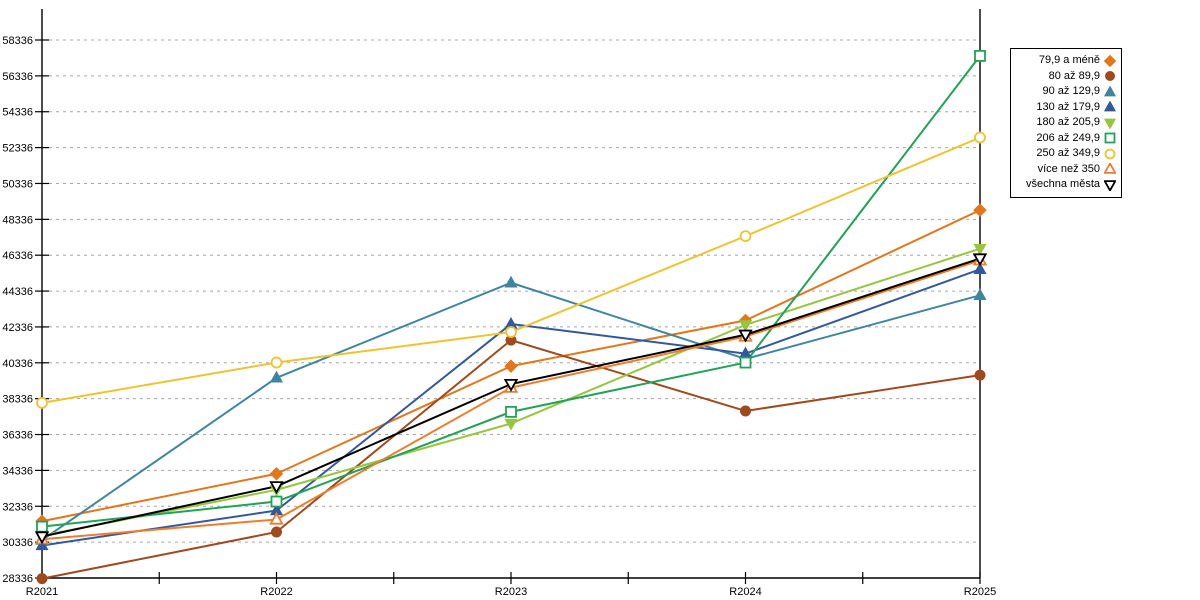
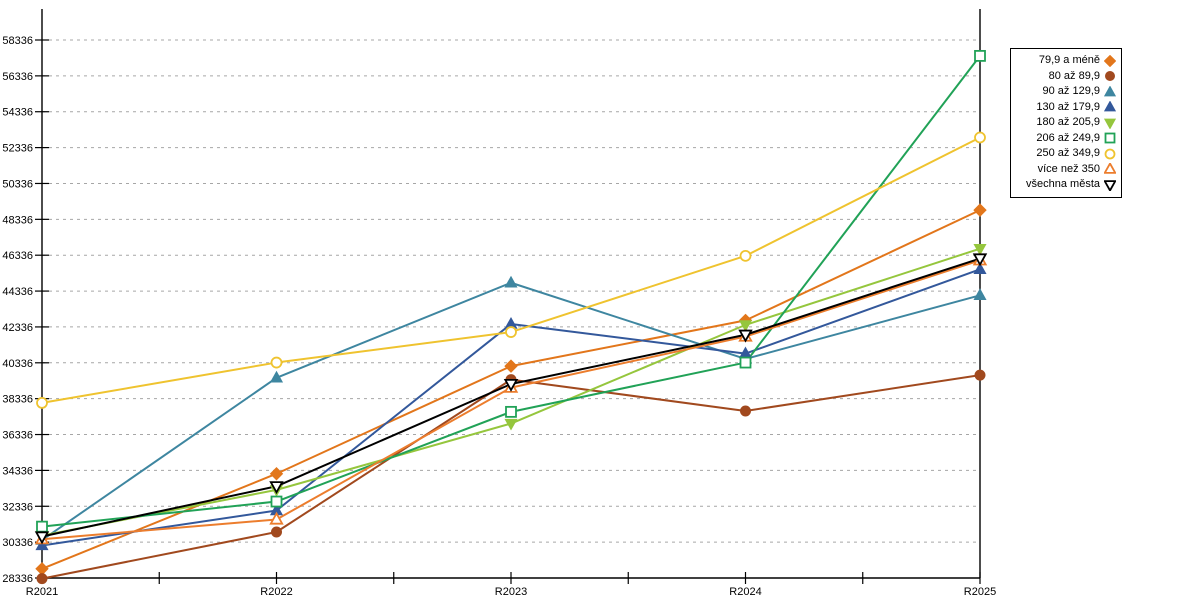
79,9 a méně/R2021: 31500 -> 28800
80 až 89,9/R2023: 41600 -> 39400
250 až 349,9/R2024: 47400 -> 46300
